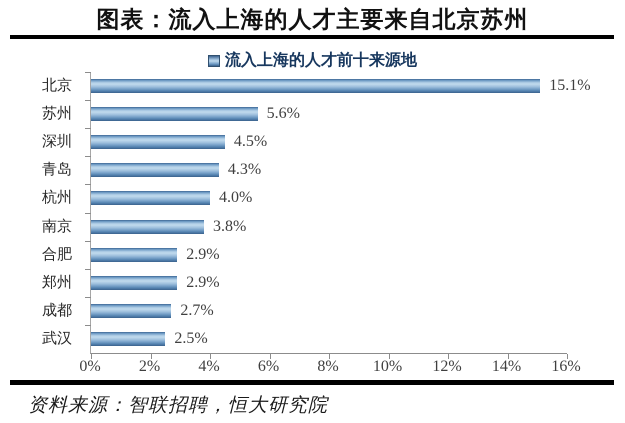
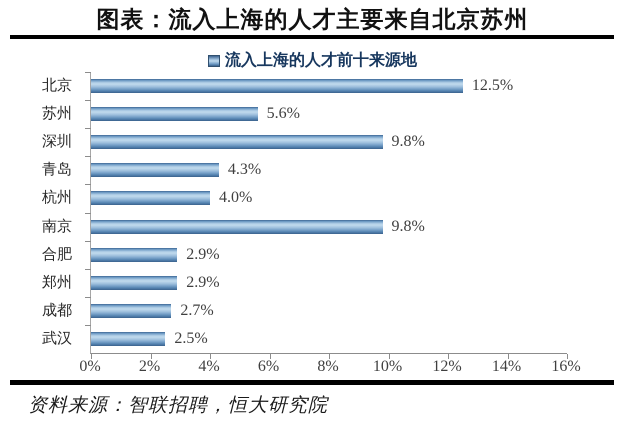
北京: 15.1% -> 12.5%
深圳: 4.5% -> 9.8%
南京: 3.8% -> 9.8%
